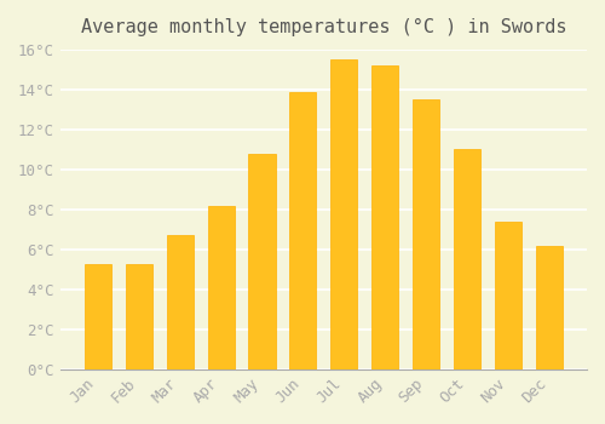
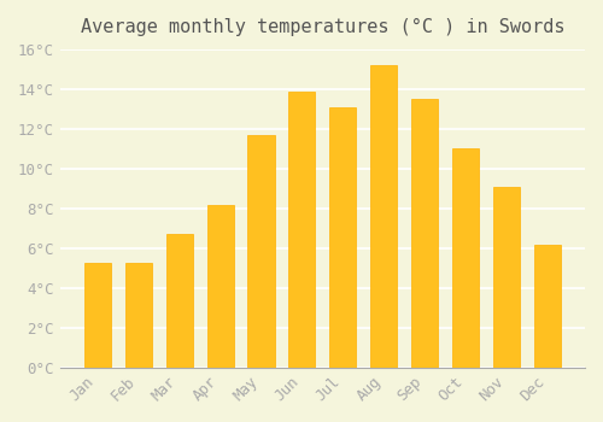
May: 10.8°C -> 11.7°C
Jul: 15.5°C -> 13.1°C
Nov: 7.4°C -> 9.1°C
